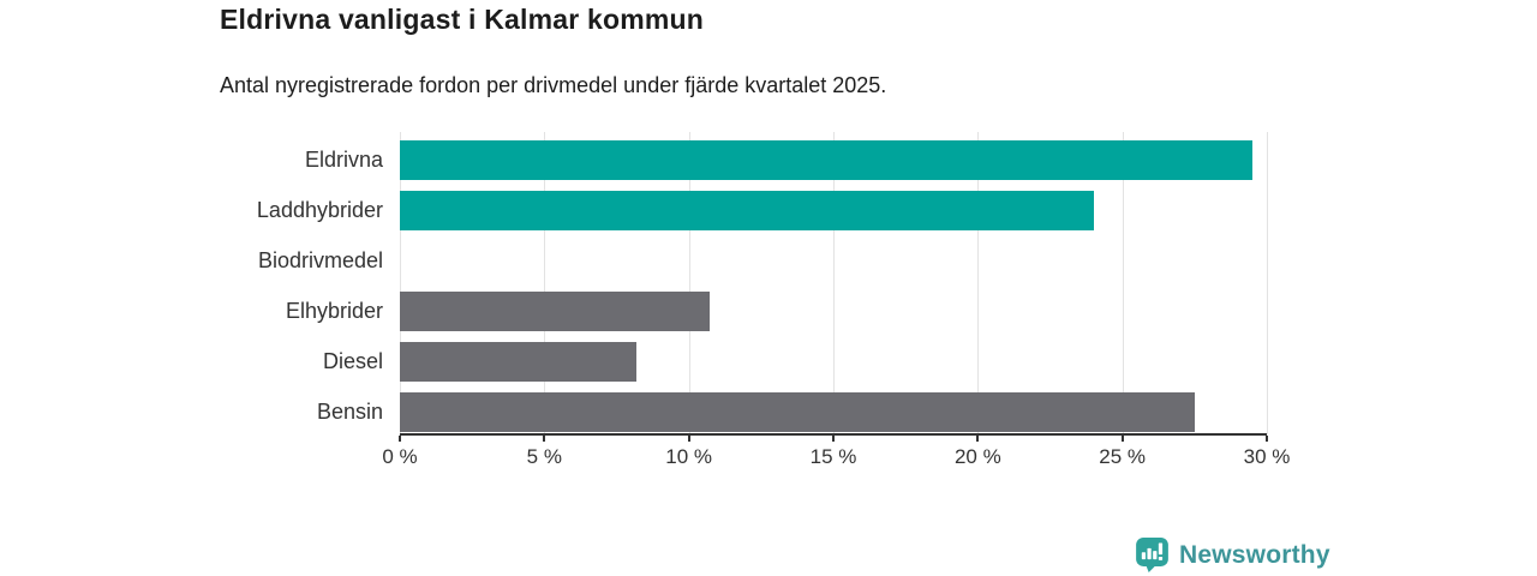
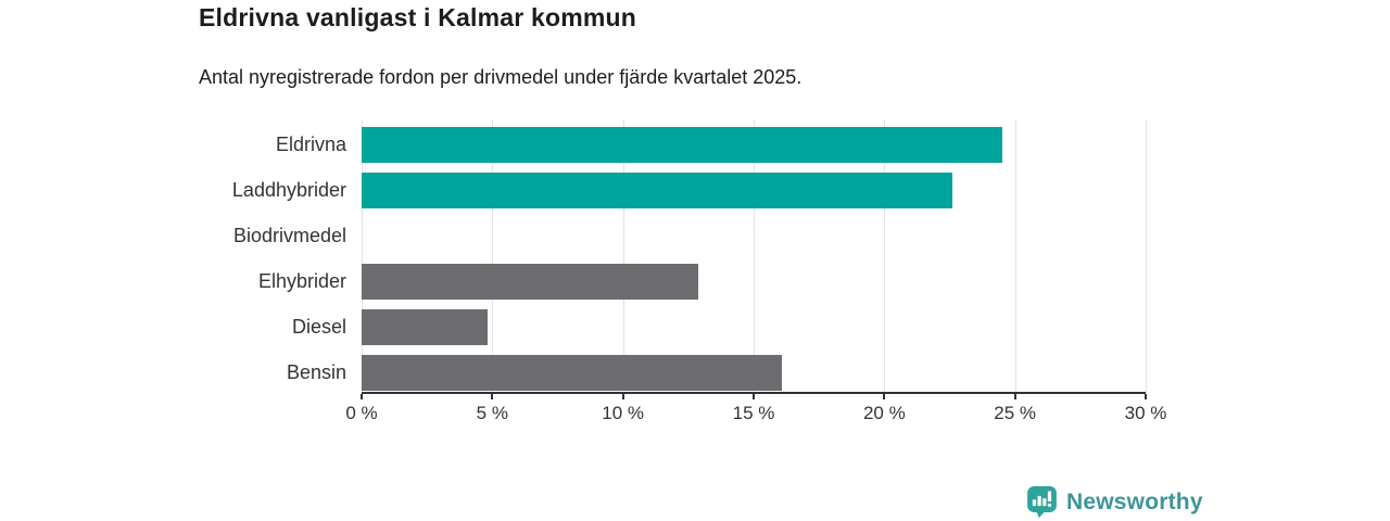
Eldrivna: 29.5% -> 24.5%
Laddhybrider: 24.0% -> 22.6%
Elhybrider: 10.7% -> 12.9%
Diesel: 8.2% -> 4.8%
Bensin: 27.5% -> 16.1%
